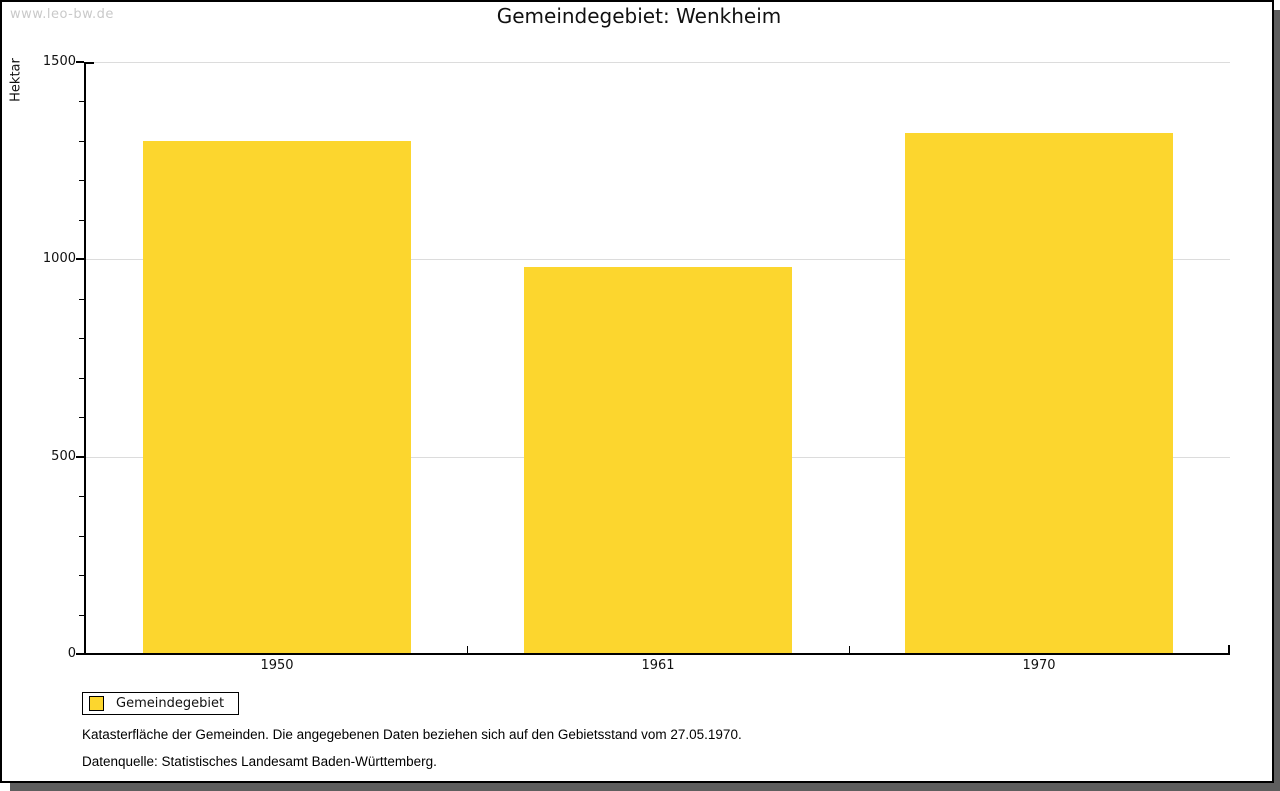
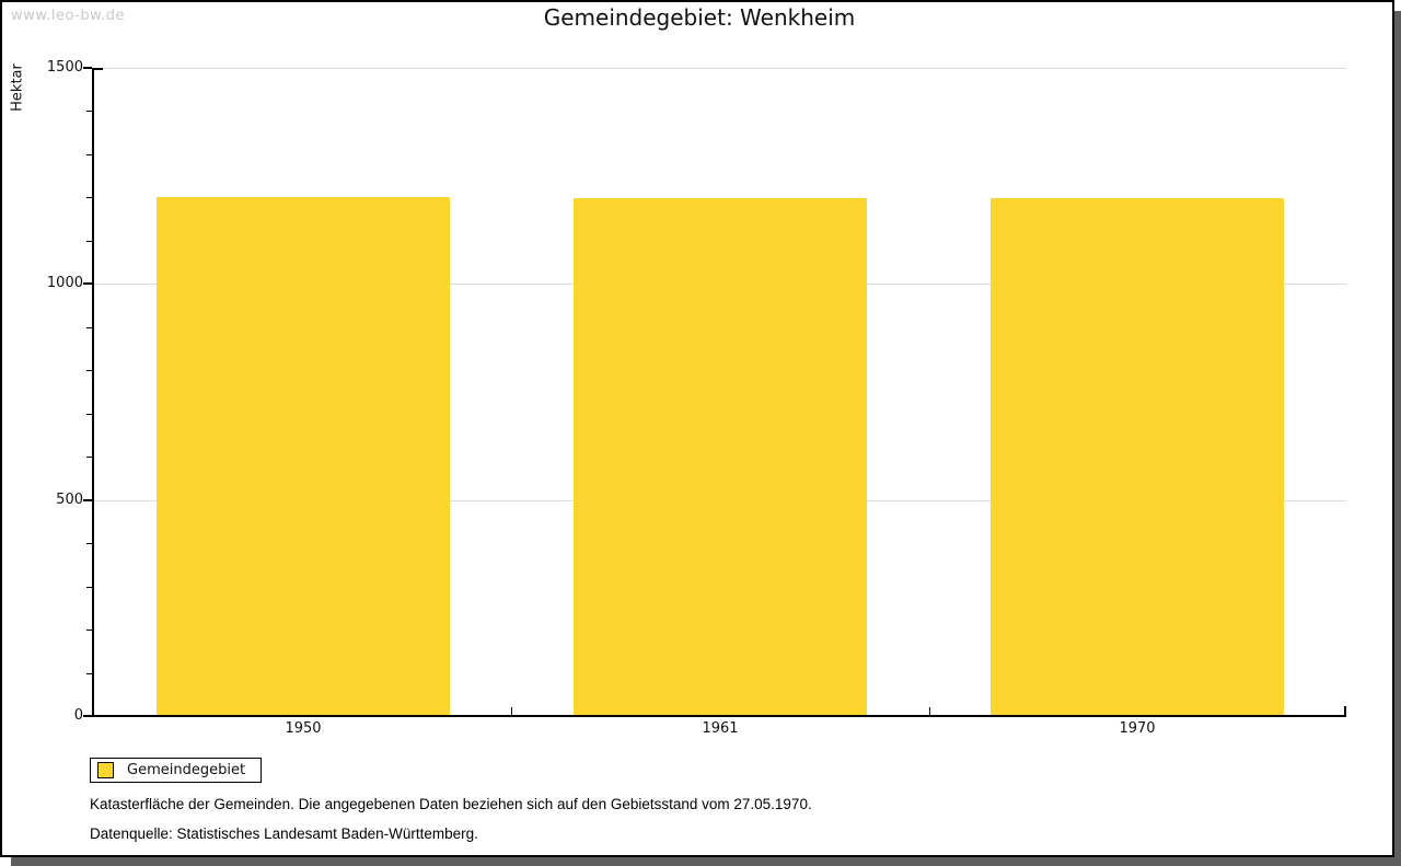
1950: 1300 -> 1200
1961: 980 -> 1200
1970: 1320 -> 1200
